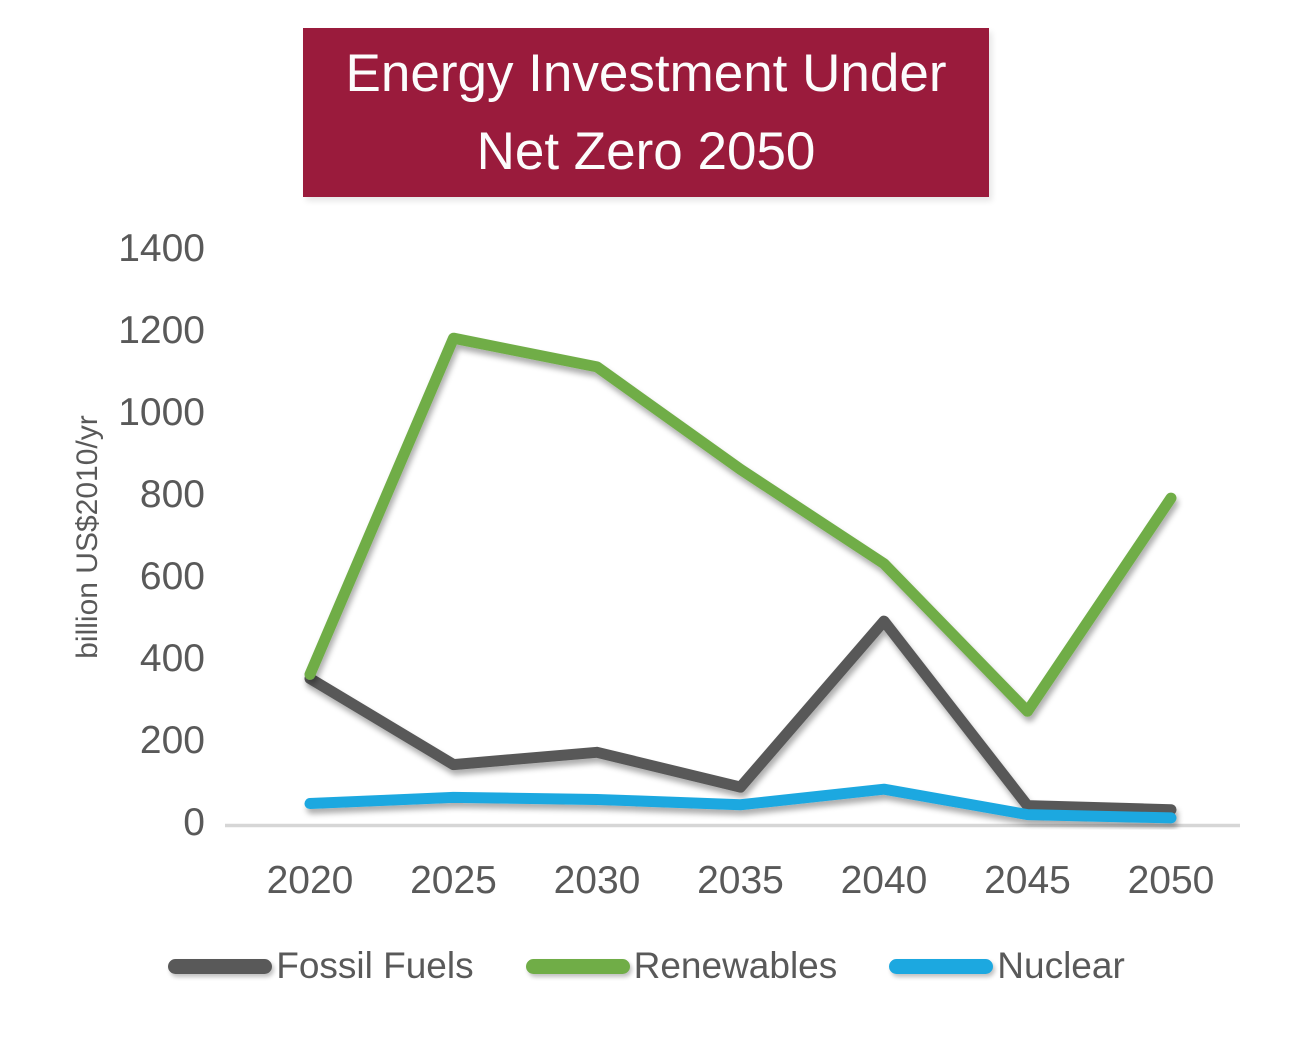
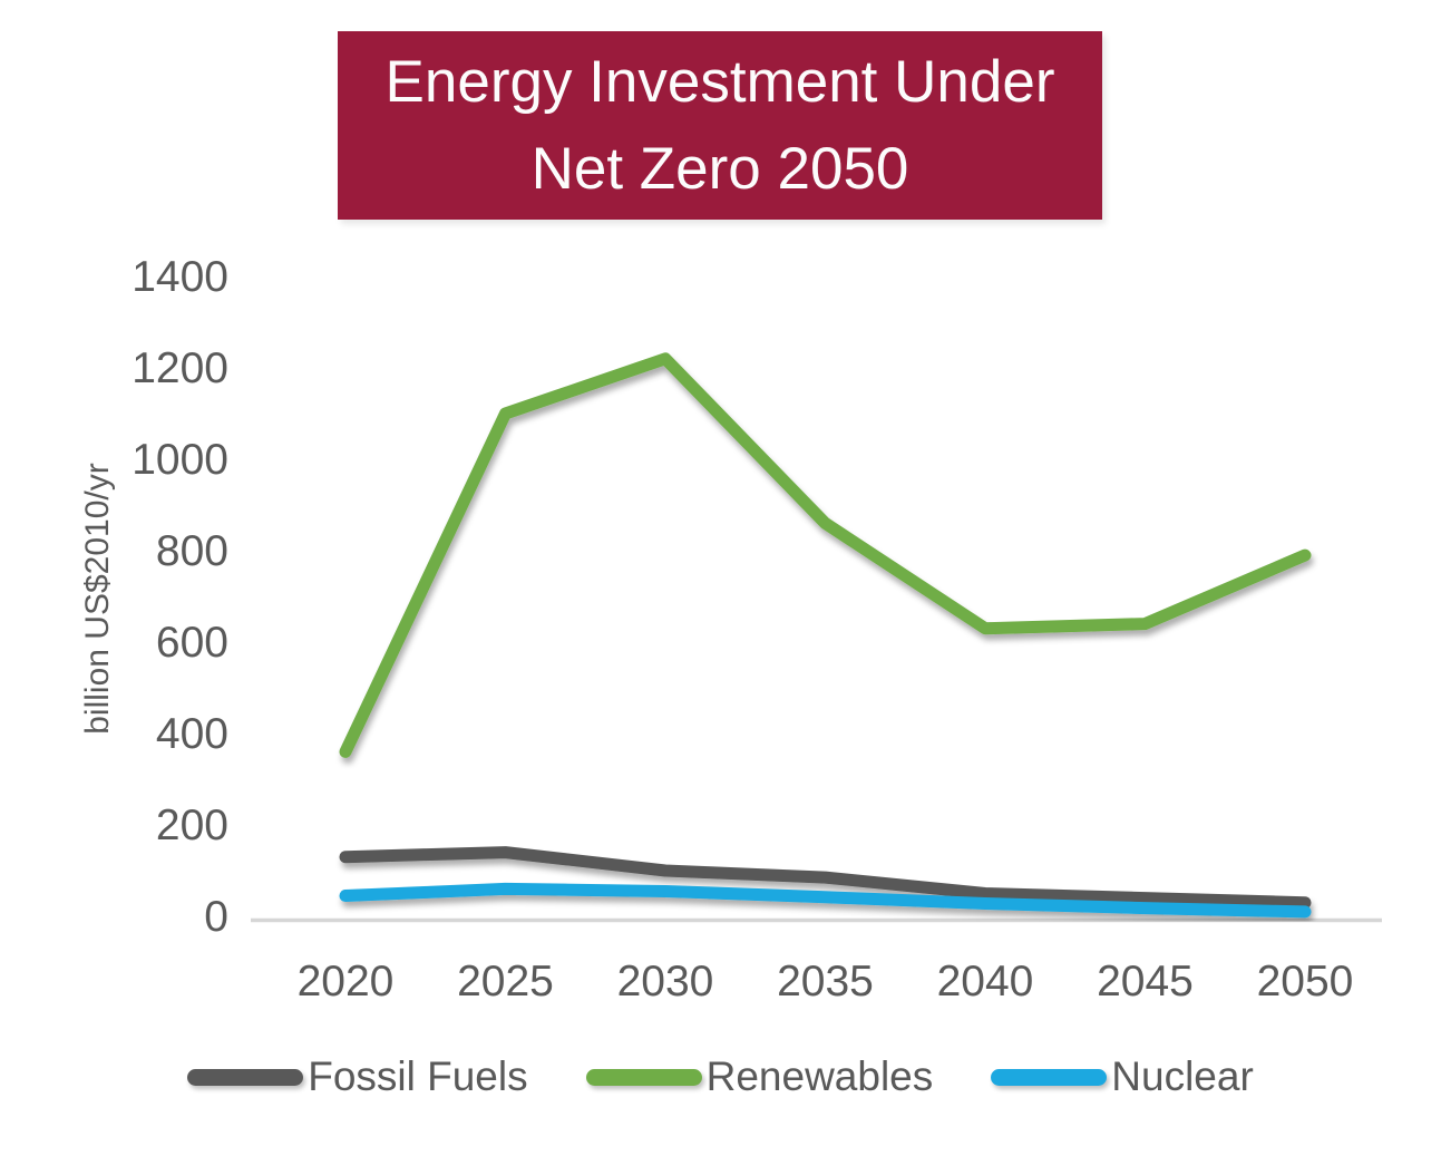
Fossil Fuels/2020: 350 -> 130
Renewables/2025: 1180 -> 1100
Fossil Fuels/2030: 170 -> 100
Renewables/2030: 1110 -> 1220
Fossil Fuels/2040: 490 -> 50
Nuclear/2040: 80 -> 30
Renewables/2045: 270 -> 640
